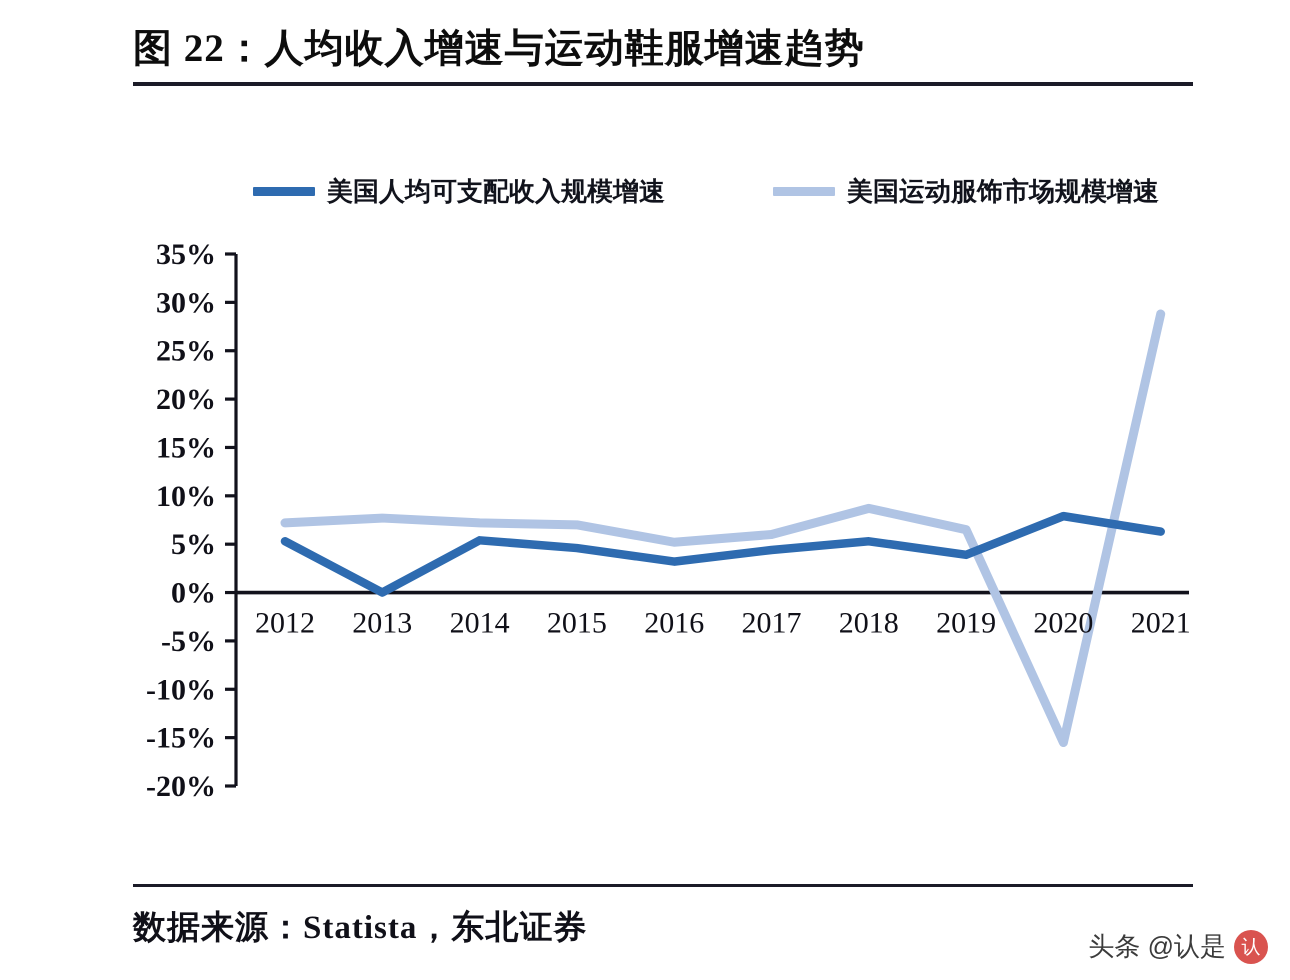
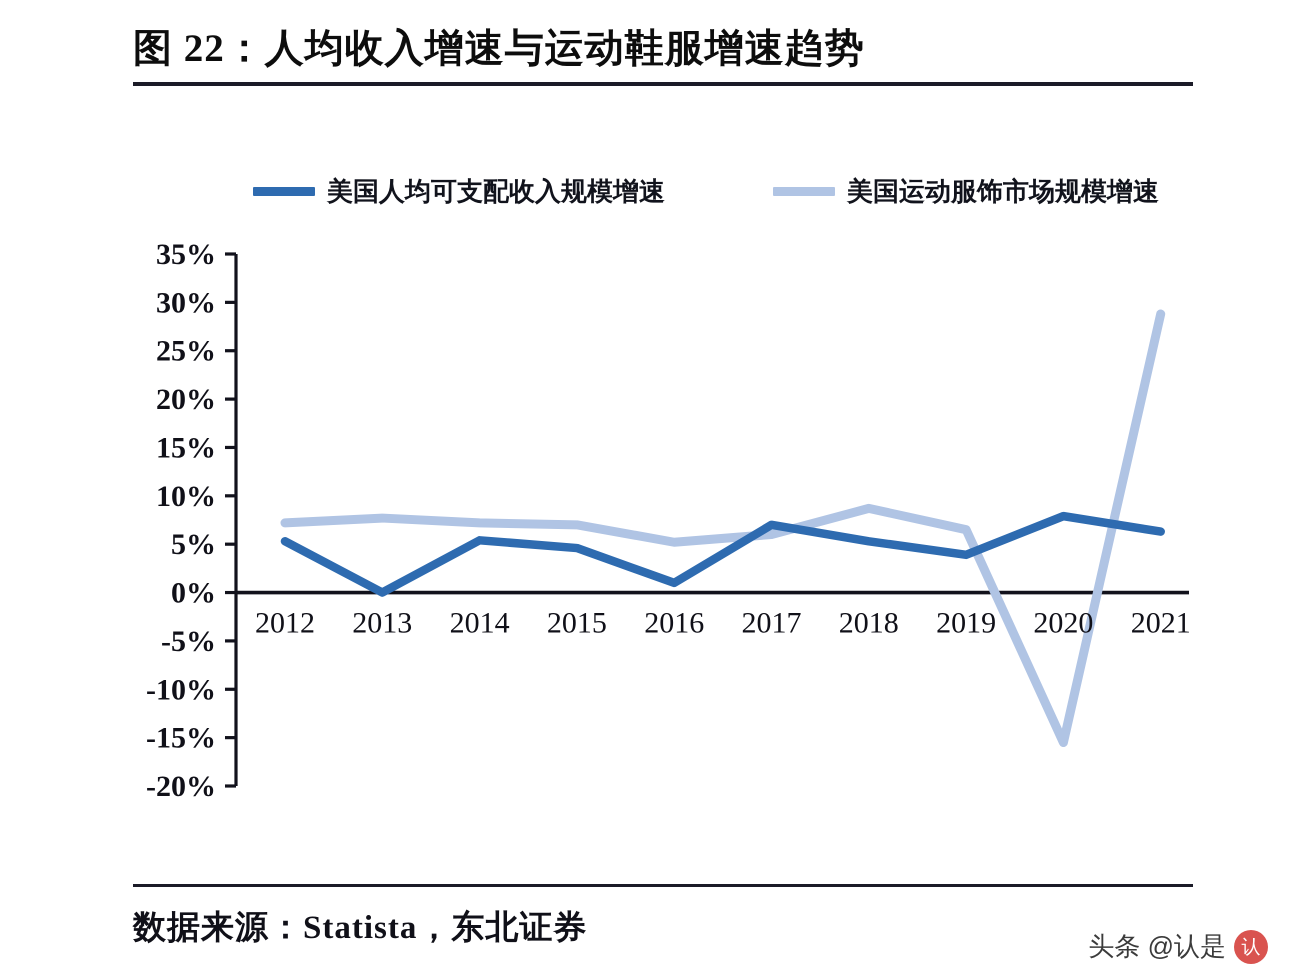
美国人均可支配收入规模增速/2016: 3% -> 1%
美国人均可支配收入规模增速/2017: 4% -> 7%
